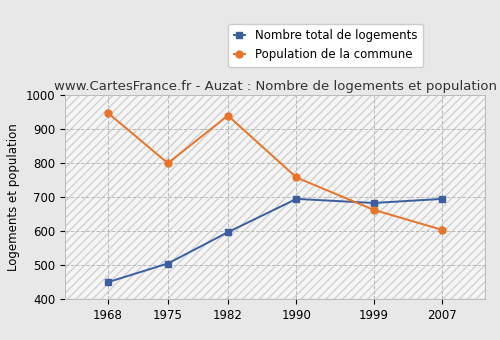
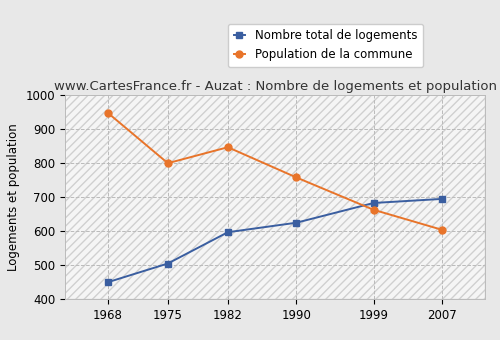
Population de la commune/1982: 940 -> 847
Nombre total de logements/1990: 695 -> 625
